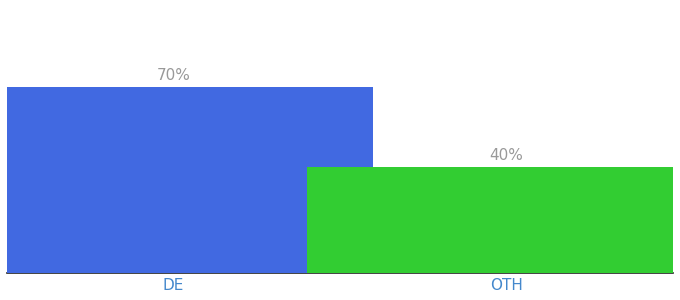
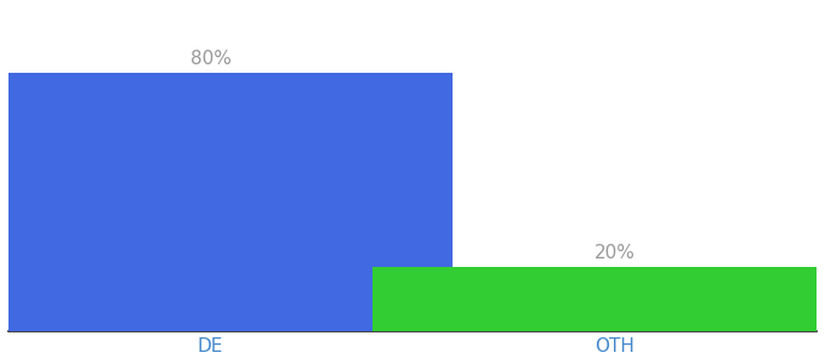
DE: 70% -> 80%
OTH: 40% -> 20%
